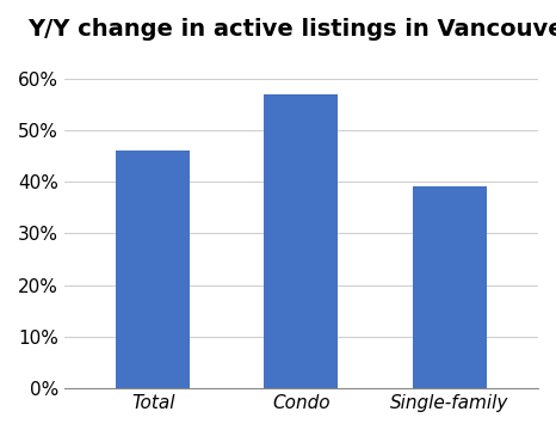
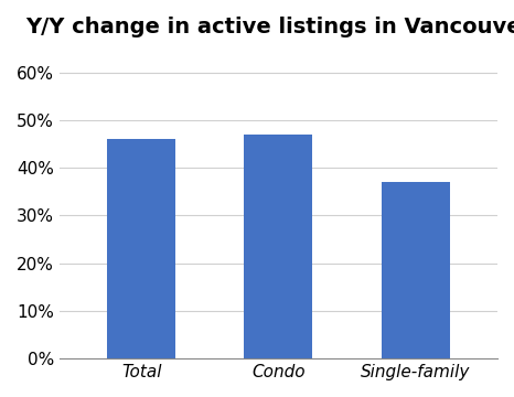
Condo: 57% -> 47%
Single-family: 39% -> 37%
